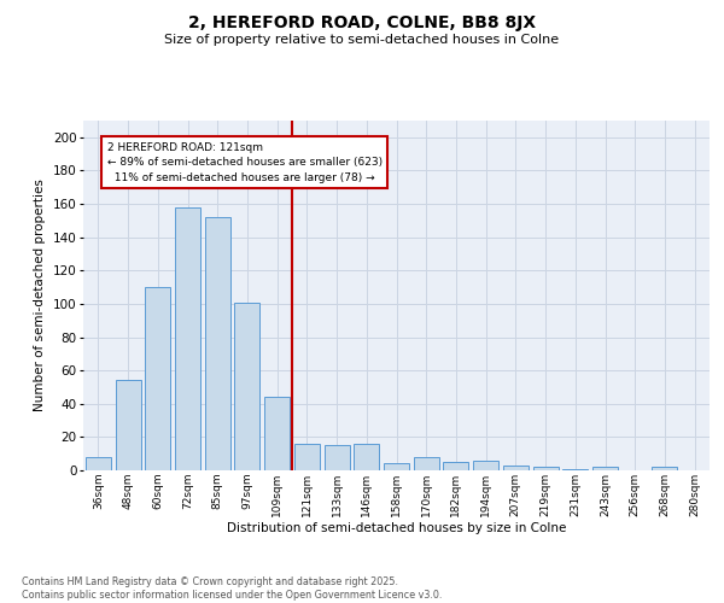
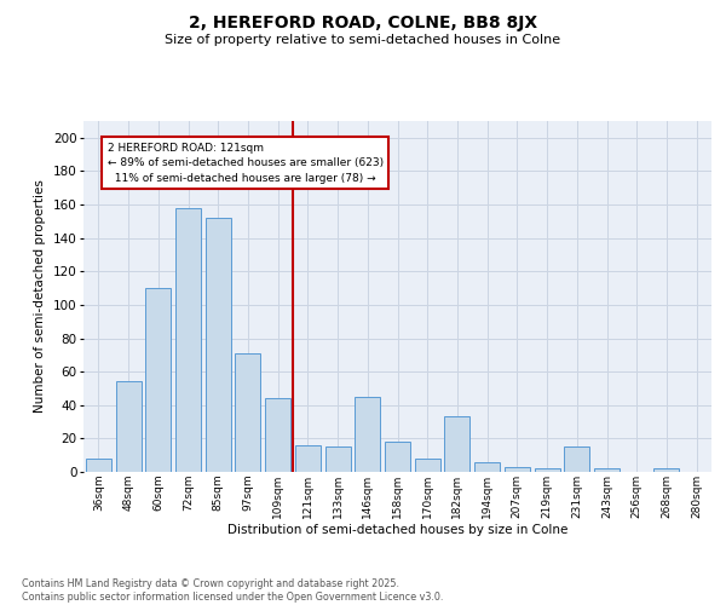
97sqm: 101 -> 71
146sqm: 16 -> 45
158sqm: 4 -> 18
182sqm: 5 -> 33
231sqm: 1 -> 15
